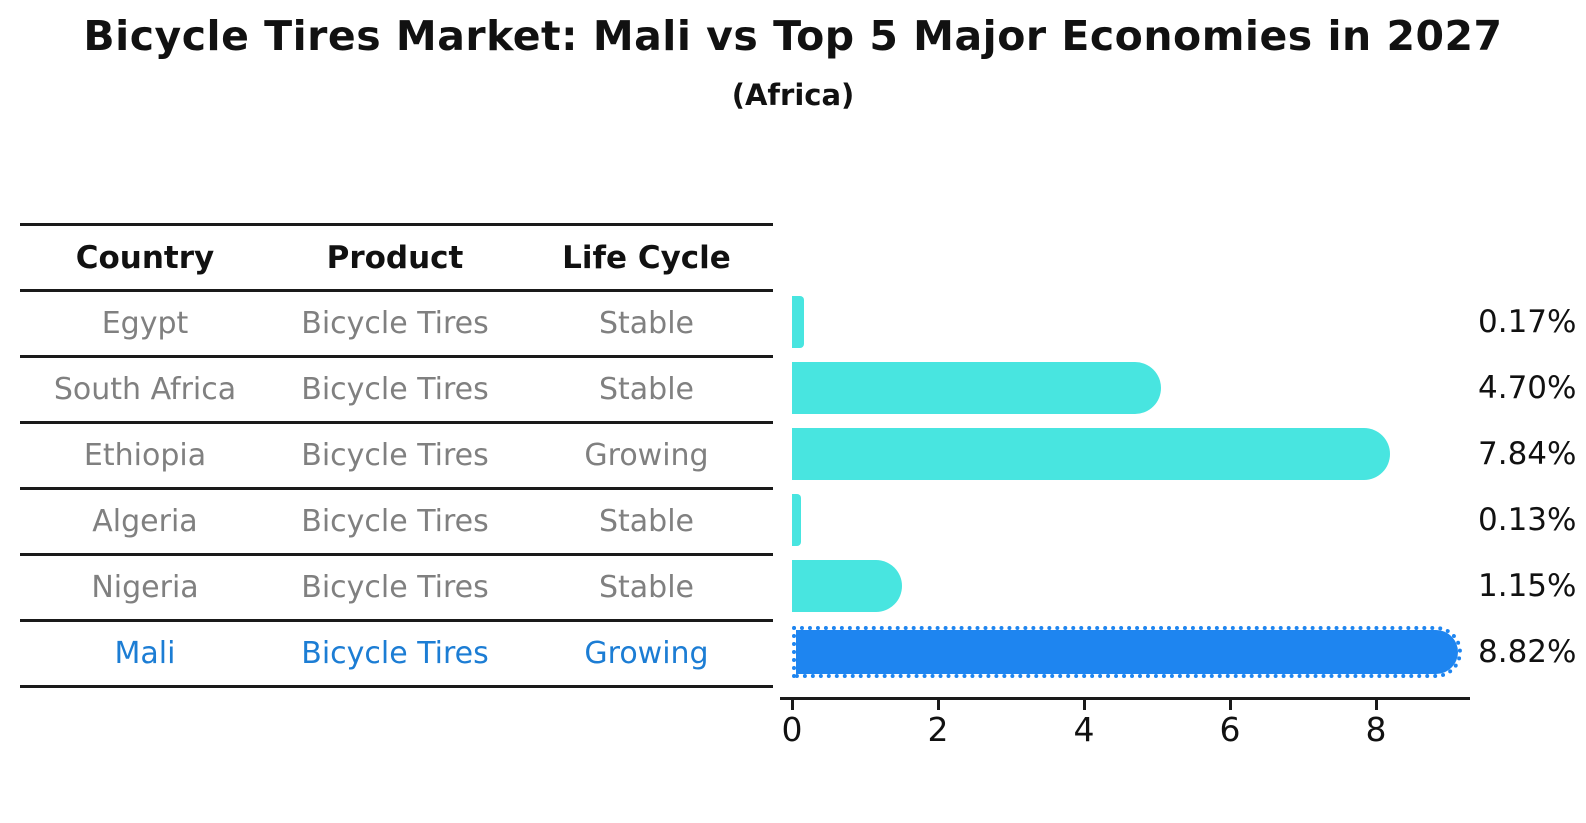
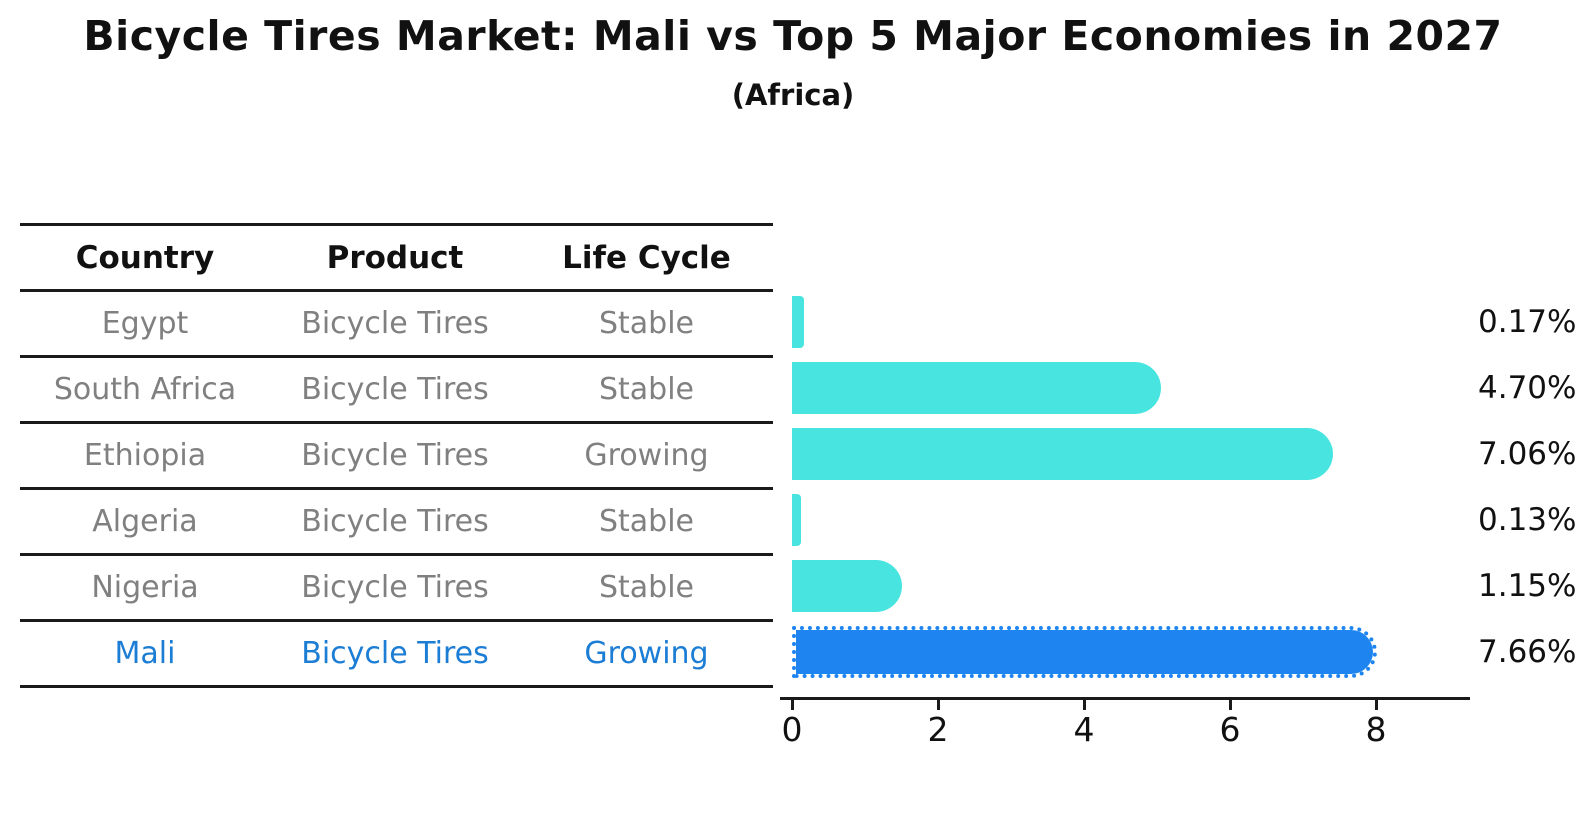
Ethiopia: 7.84% -> 7.06%
Mali: 8.82% -> 7.66%
